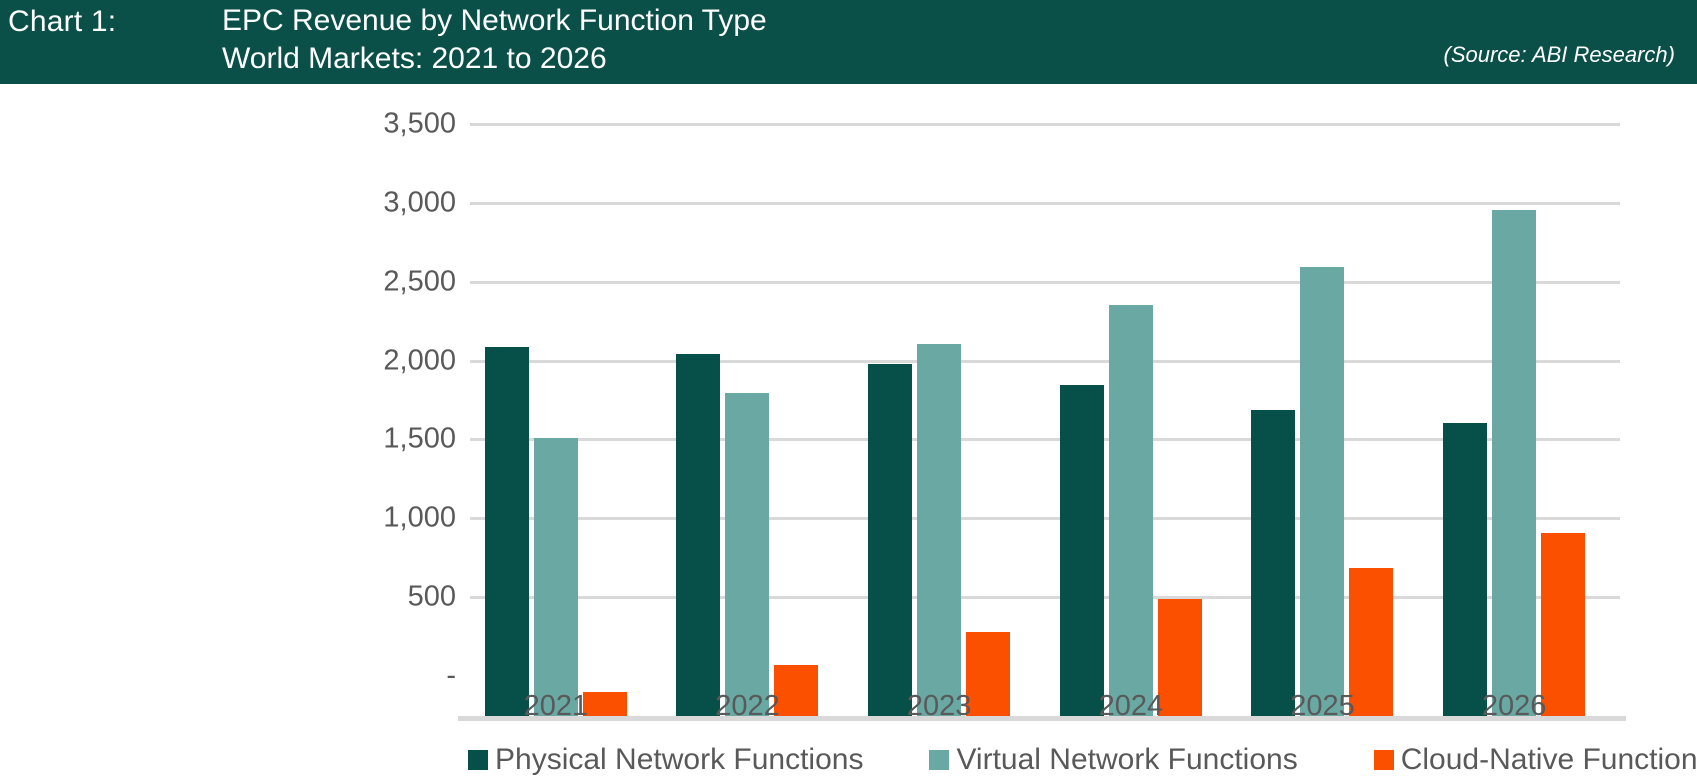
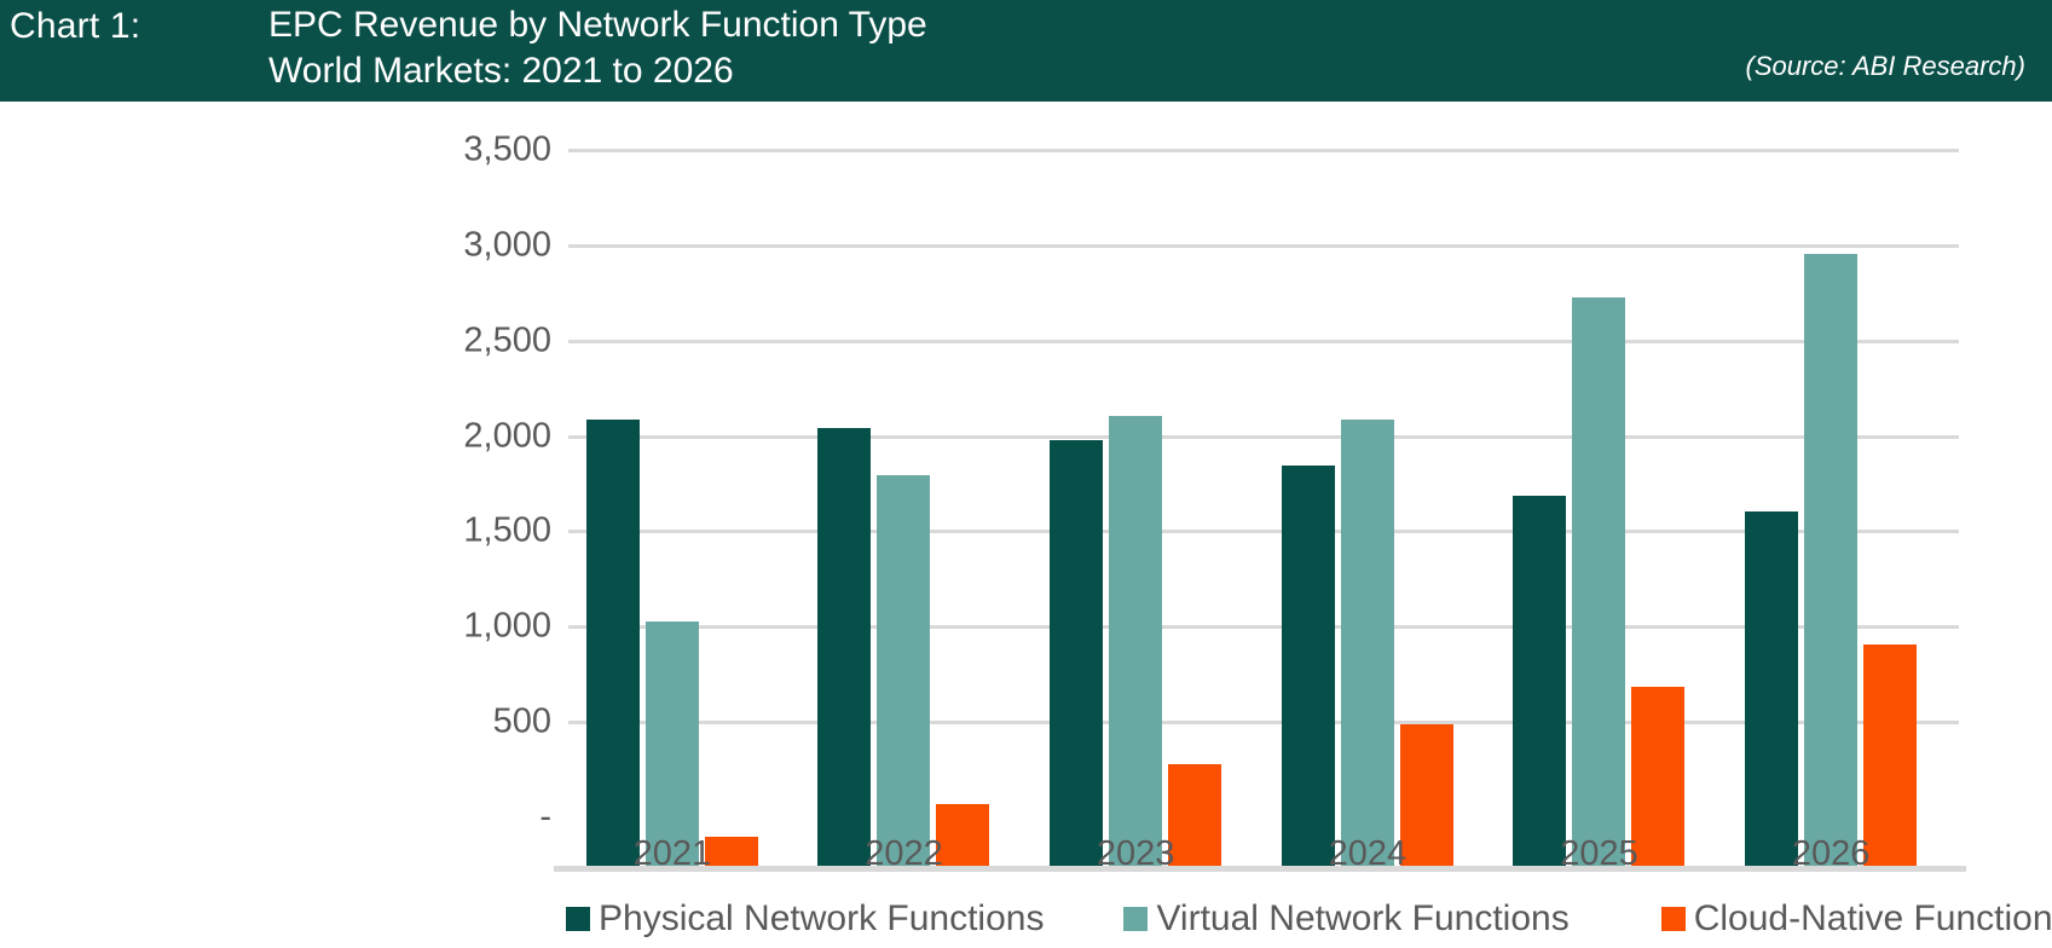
Virtual Network Functions/2021: 1760 -> 1280
Virtual Network Functions/2024: 2600 -> 2340
Virtual Network Functions/2025: 2840 -> 2980
